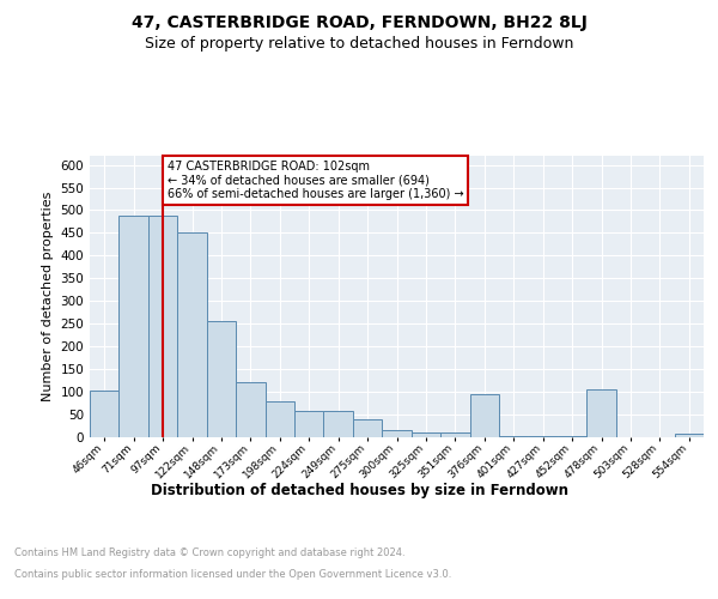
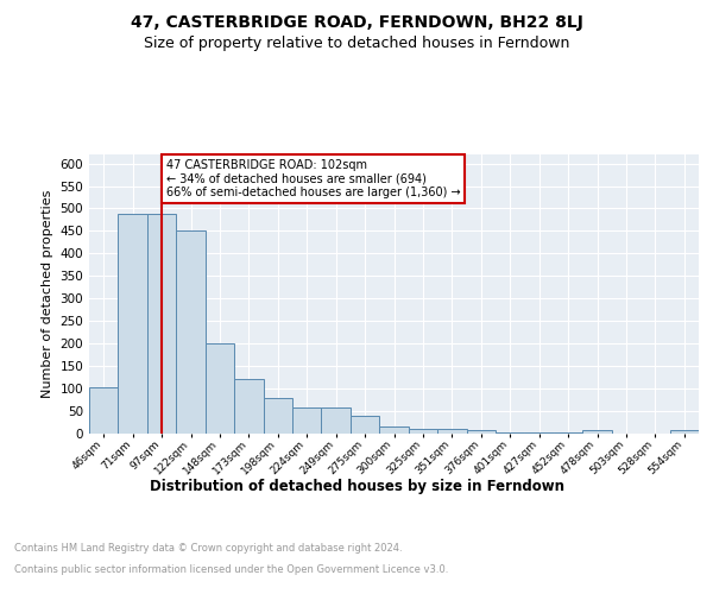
148sqm: 255 -> 200
376sqm: 95 -> 8
478sqm: 105 -> 7
